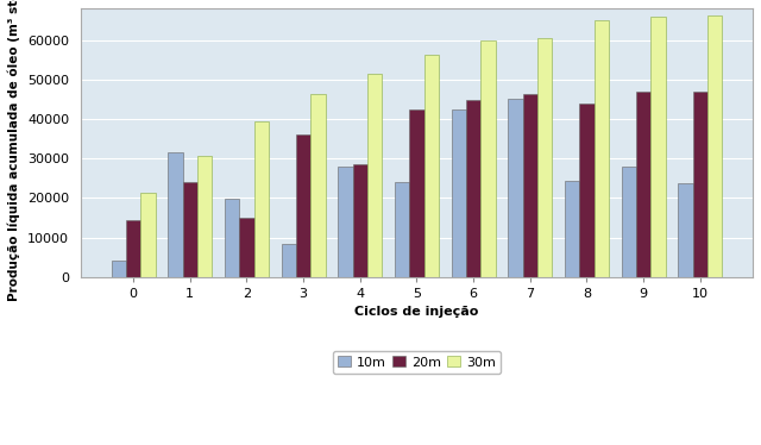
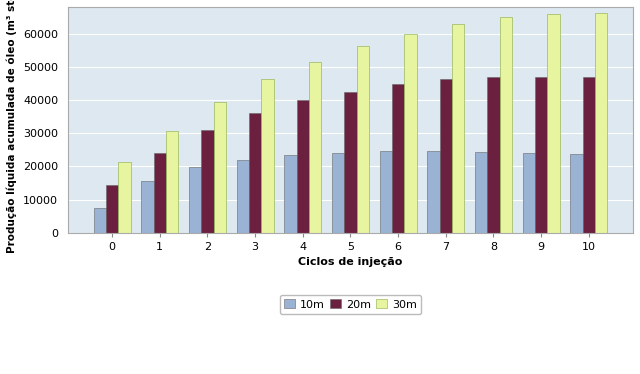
10m/0: 4000 -> 7500
10m/1: 31500 -> 15500
20m/2: 15000 -> 31000
10m/3: 8500 -> 21800
10m/4: 28000 -> 23300
20m/4: 28500 -> 40000
10m/6: 42500 -> 24500
10m/7: 45000 -> 24500
30m/7: 60500 -> 63000
20m/8: 44000 -> 47000
10m/9: 28000 -> 24000
